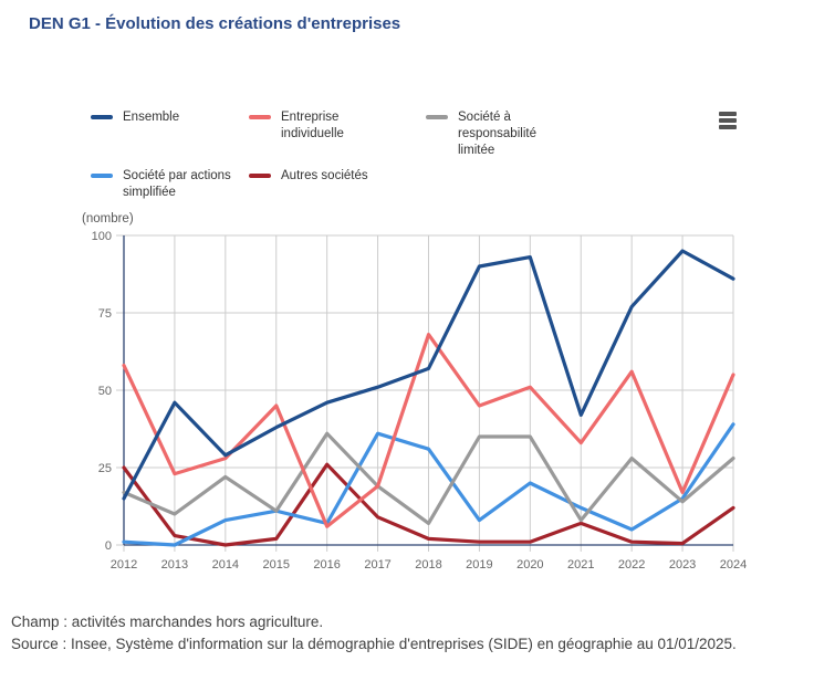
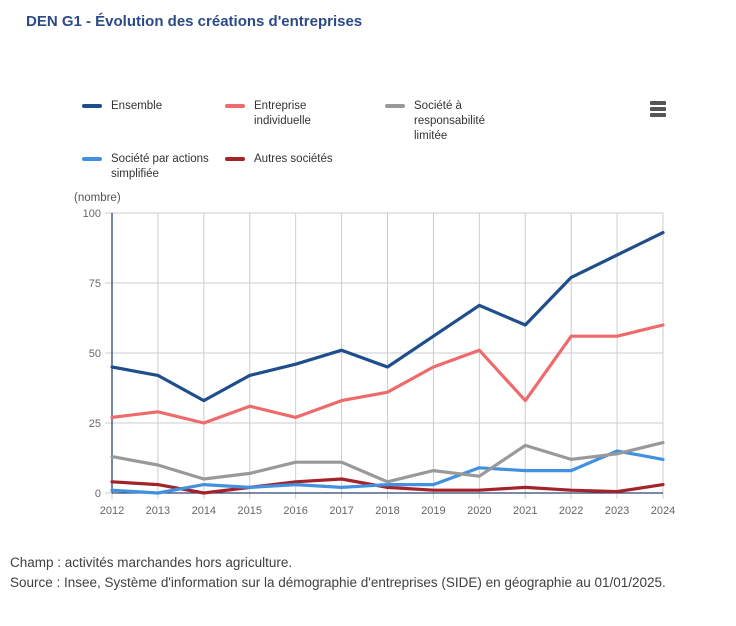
Ensemble/2012: 15 -> 45
Entreprise individuelle/2012: 58 -> 27
Société à responsabilité limitée/2012: 17 -> 13
Autres sociétés/2012: 25 -> 4
Ensemble/2013: 46 -> 42
Entreprise individuelle/2013: 23 -> 29
Ensemble/2014: 29 -> 33
Entreprise individuelle/2014: 28 -> 25
Société à responsabilité limitée/2014: 22 -> 5
Société par actions simplifiée/2014: 8 -> 3
Ensemble/2015: 38 -> 42
Entreprise individuelle/2015: 45 -> 31
Société à responsabilité limitée/2015: 11 -> 7
Société par actions simplifiée/2015: 11 -> 2
Entreprise individuelle/2016: 6 -> 27
Société à responsabilité limitée/2016: 36 -> 11
Société par actions simplifiée/2016: 7 -> 3
Autres sociétés/2016: 26 -> 4
Entreprise individuelle/2017: 19 -> 33
Société à responsabilité limitée/2017: 19 -> 11
Société par actions simplifiée/2017: 36 -> 2
Autres sociétés/2017: 9 -> 5
Ensemble/2018: 57 -> 45
Entreprise individuelle/2018: 68 -> 36
Société à responsabilité limitée/2018: 7 -> 4
Société par actions simplifiée/2018: 31 -> 3
Ensemble/2019: 90 -> 56
Société à responsabilité limitée/2019: 35 -> 8
Société par actions simplifiée/2019: 8 -> 3
Ensemble/2020: 93 -> 67
Société à responsabilité limitée/2020: 35 -> 6
Société par actions simplifiée/2020: 20 -> 9
Ensemble/2021: 42 -> 60
Société à responsabilité limitée/2021: 8 -> 17
Société par actions simplifiée/2021: 12 -> 8
Autres sociétés/2021: 7 -> 2
Société à responsabilité limitée/2022: 28 -> 12
Société par actions simplifiée/2022: 5 -> 8
Ensemble/2023: 95 -> 85
Entreprise individuelle/2023: 17 -> 56
Ensemble/2024: 86 -> 93
Entreprise individuelle/2024: 55 -> 60
Société à responsabilité limitée/2024: 28 -> 18
Société par actions simplifiée/2024: 39 -> 12
Autres sociétés/2024: 12 -> 3
